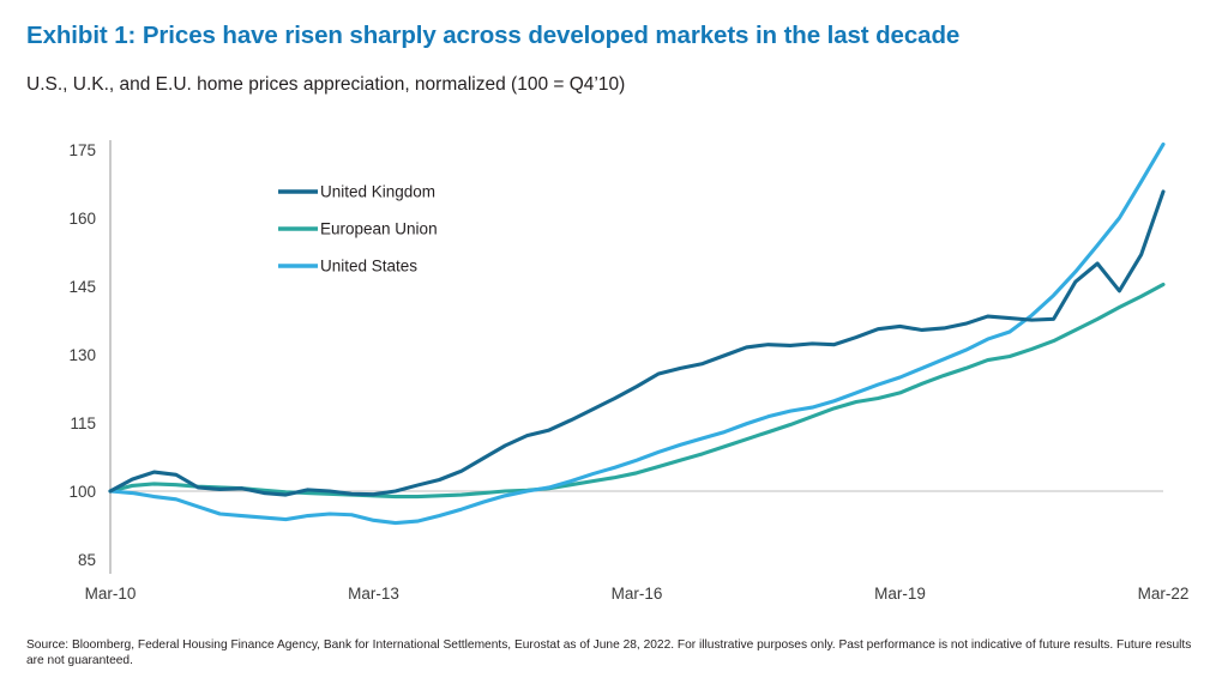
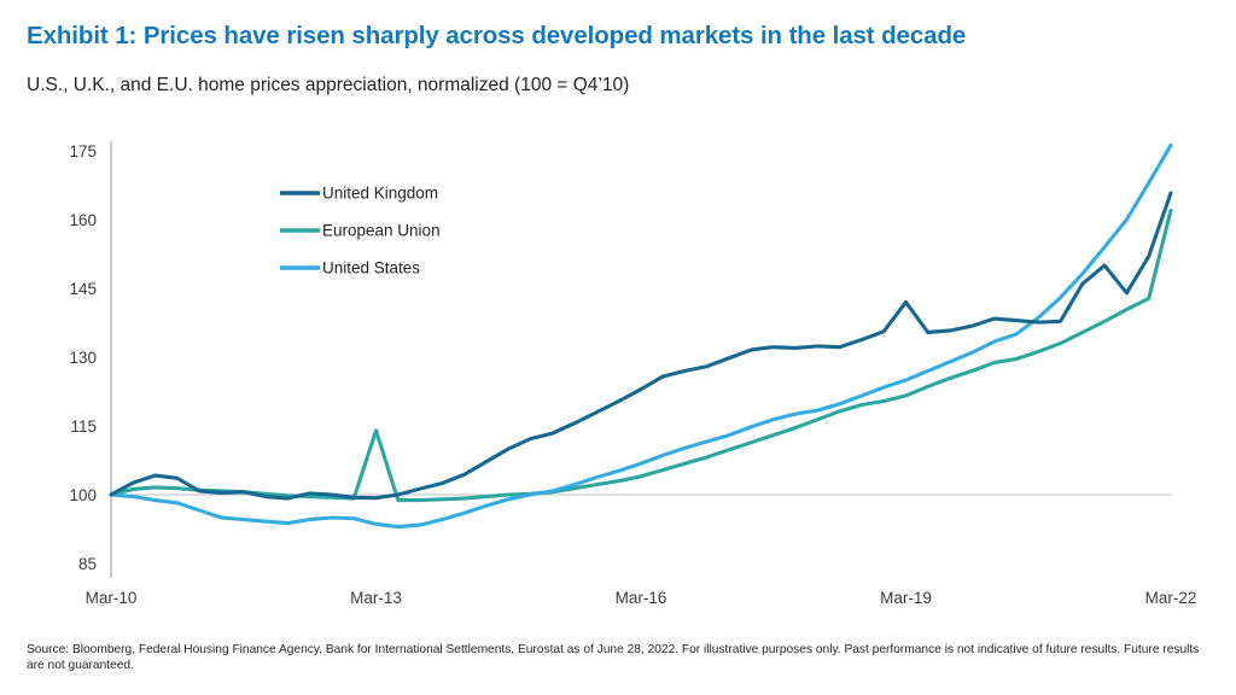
European Union/Mar-13: 99 -> 114
United Kingdom/Mar-19: 136 -> 142
European Union/Mar-22: 145 -> 162
